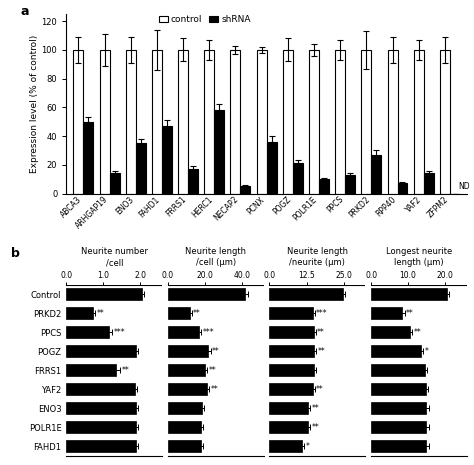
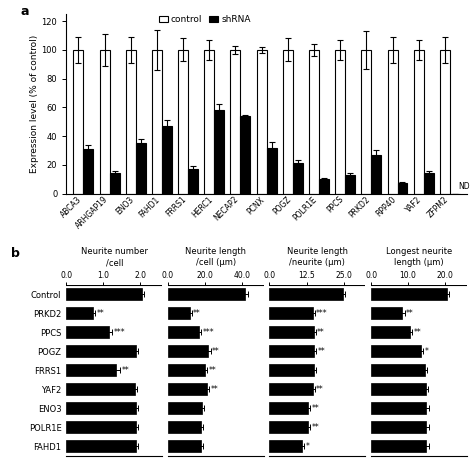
shRNA/ABCA3: 50 -> 31
shRNA/NECAP2: 5 -> 54
shRNA/PCNX: 36 -> 32
